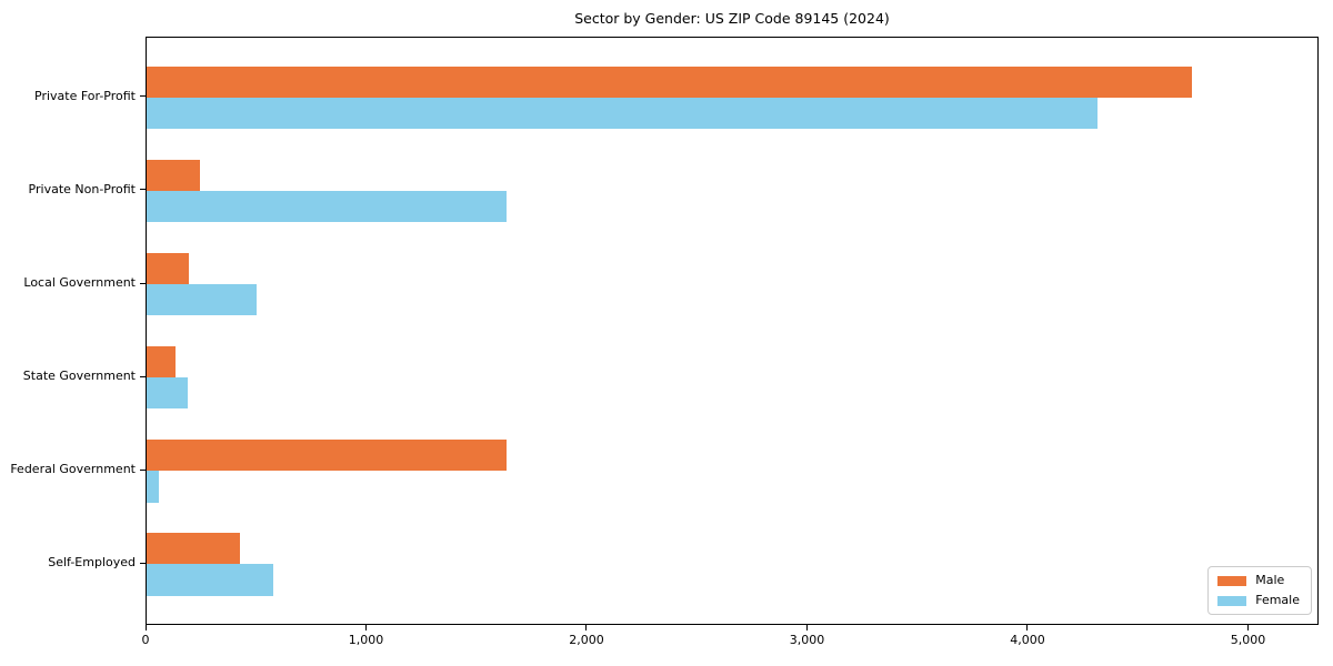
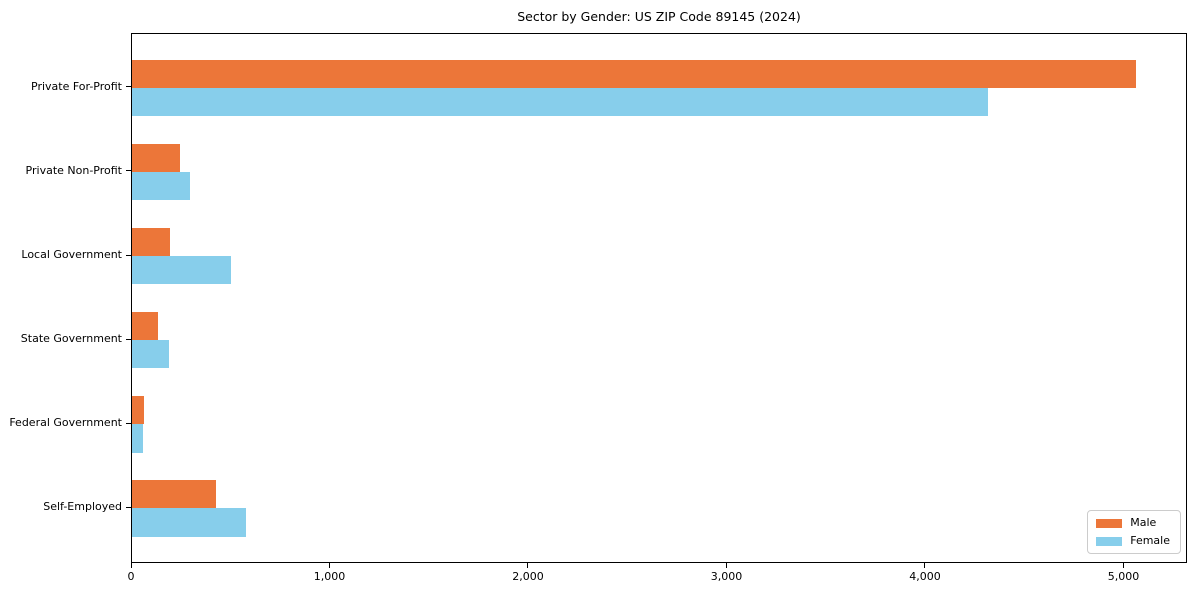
Male/Private For-Profit: 4740 -> 5060
Female/Private Non-Profit: 1630 -> 290
Male/Federal Government: 1630 -> 60
